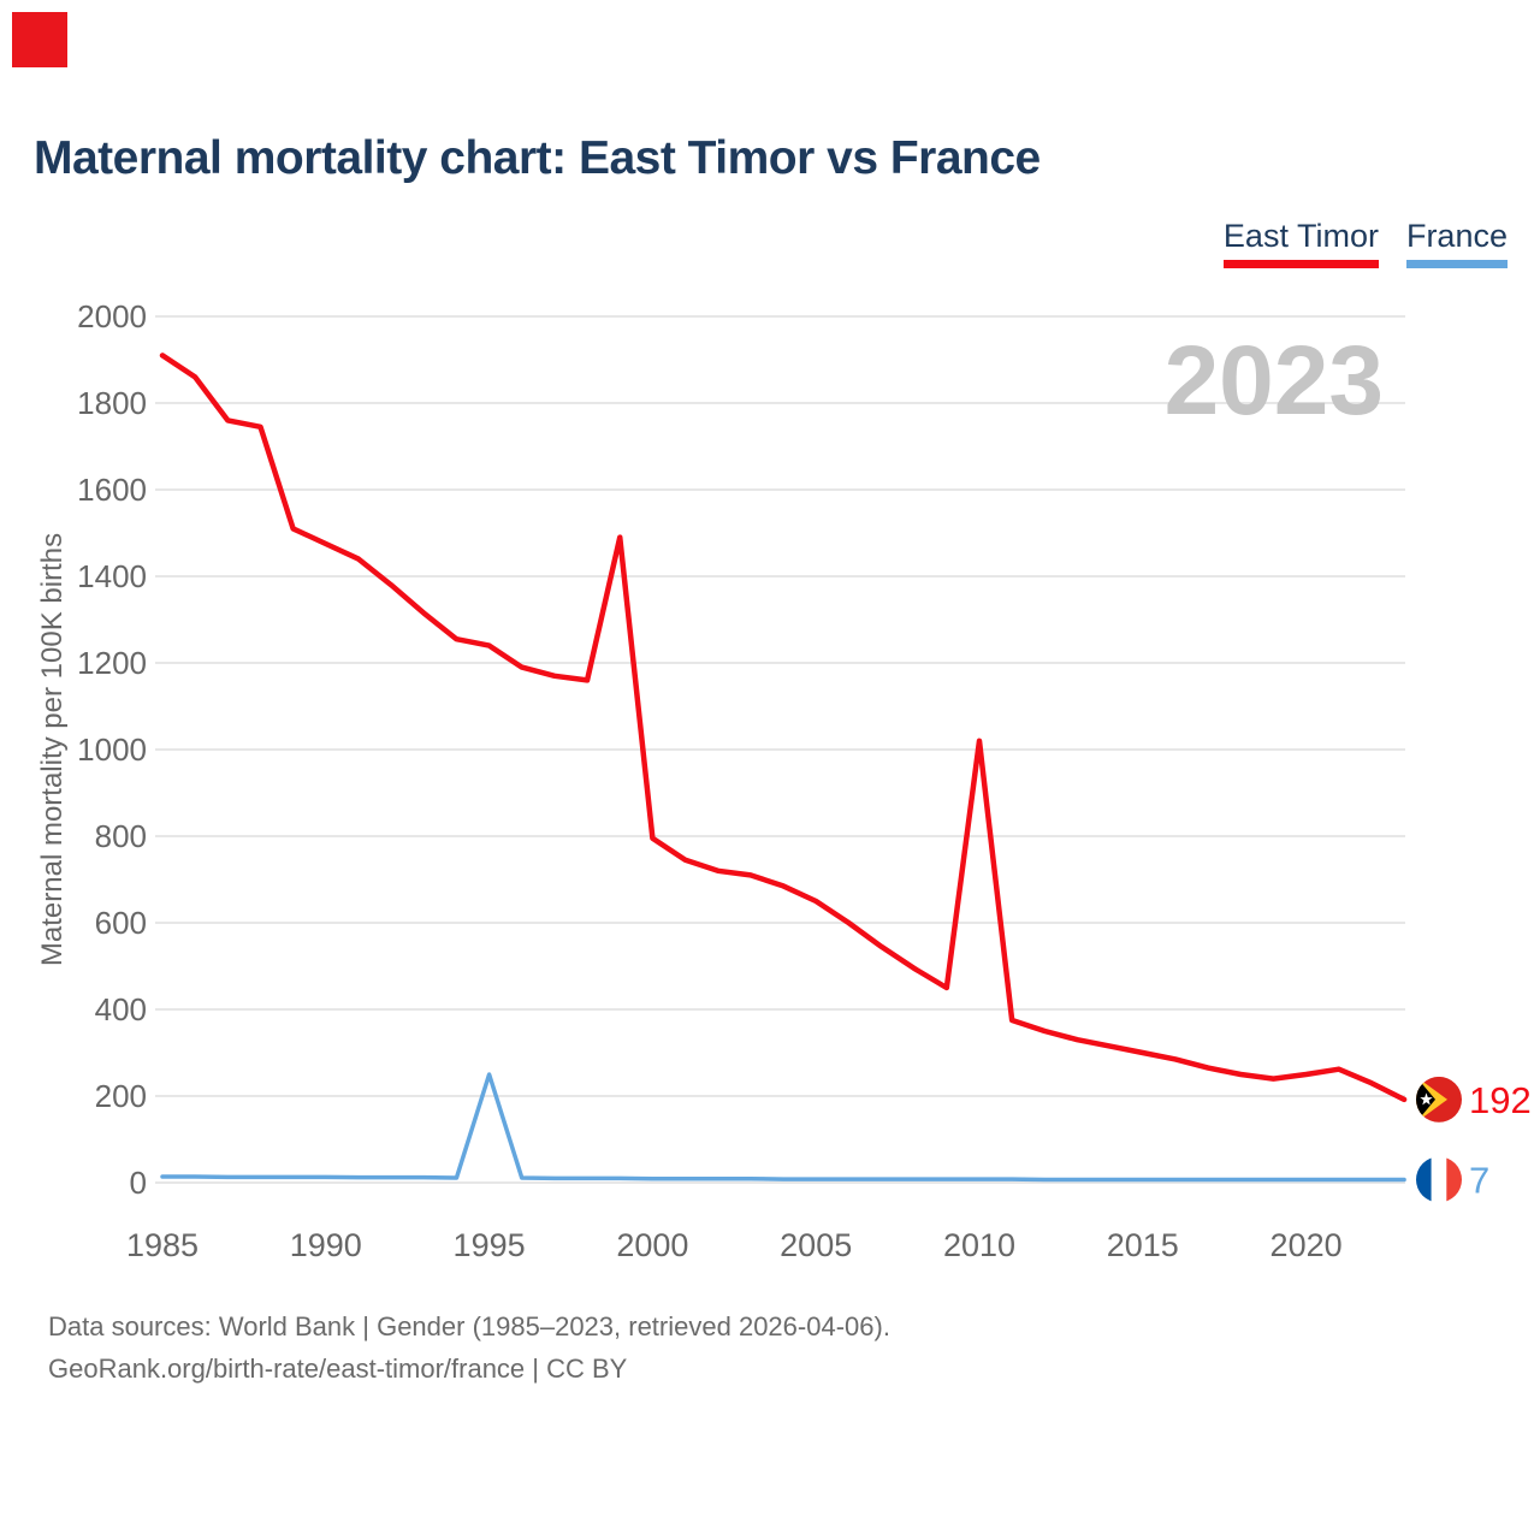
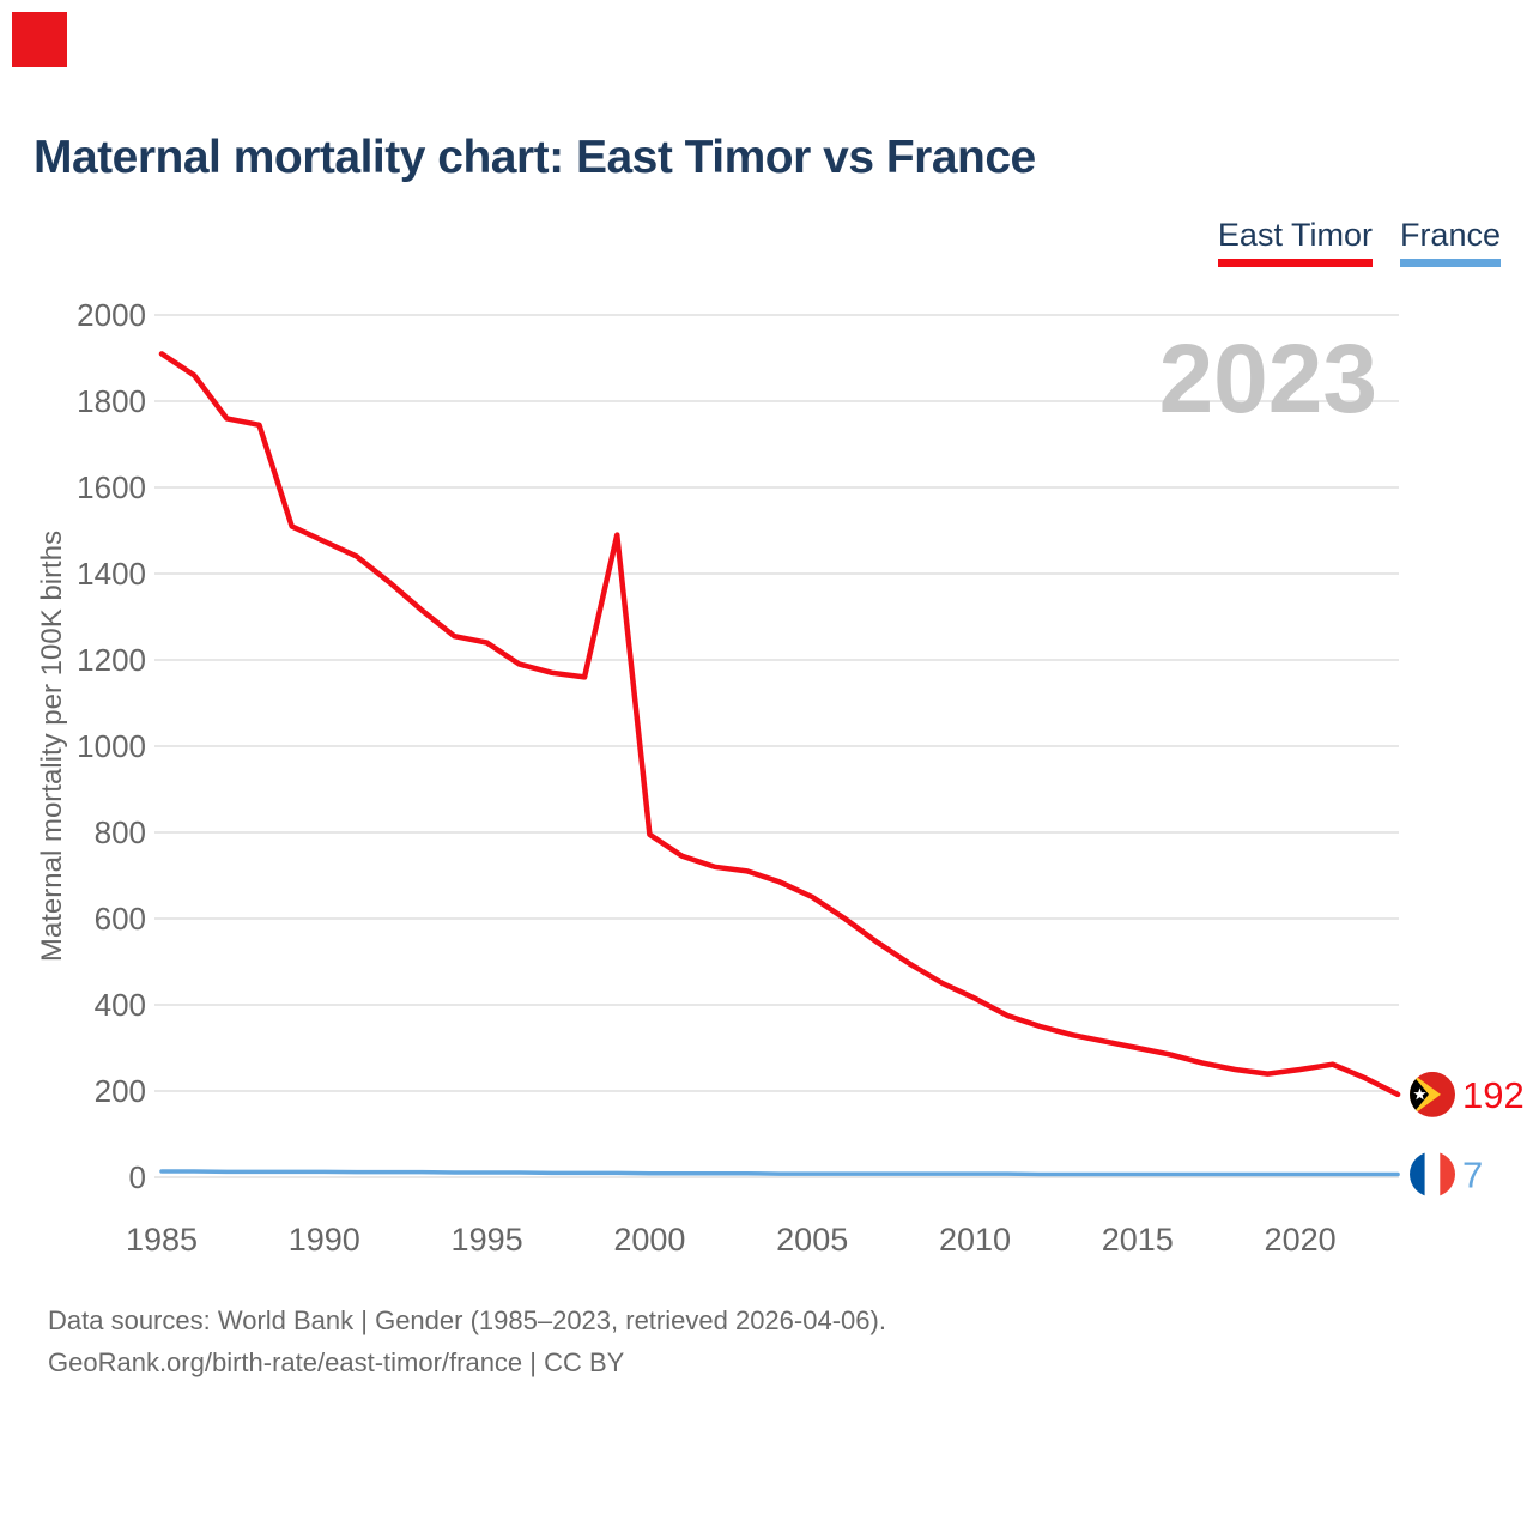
France/1995: 250 -> 10
East Timor/2010: 1020 -> 420
